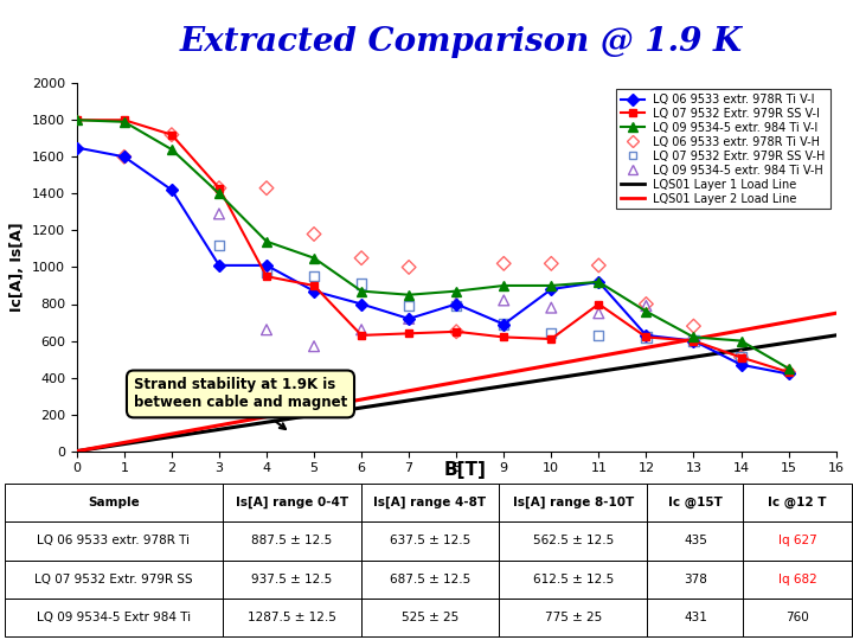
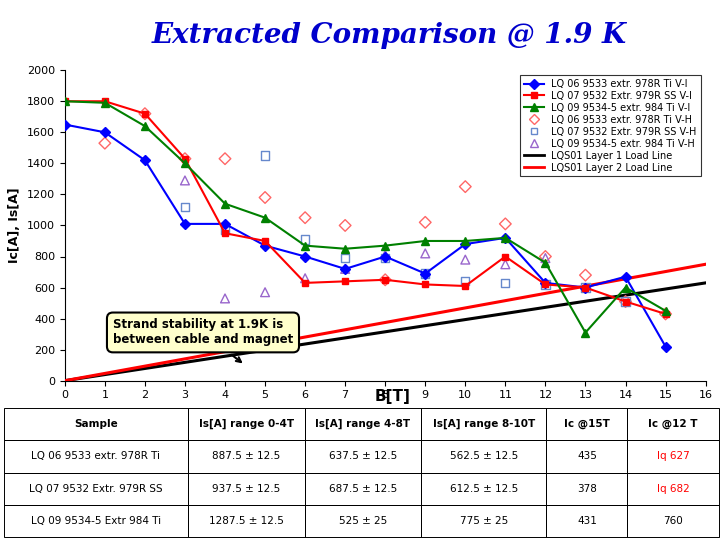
LQ 06 9533 extr. 978R Ti V-H/1: 1600 -> 1530
LQ 09 9534-5 extr. 984 Ti V-H/4: 660 -> 530
LQ 07 9532 Extr. 979R SS V-H/5: 950 -> 1450
LQ 06 9533 extr. 978R Ti V-H/10: 1020 -> 1250
LQ 09 9534-5 extr. 984 Ti V-I/13: 620 -> 310
LQ 06 9533 extr. 978R Ti V-I/14: 470 -> 670
LQ 06 9533 extr. 978R Ti V-I/15: 420 -> 220
